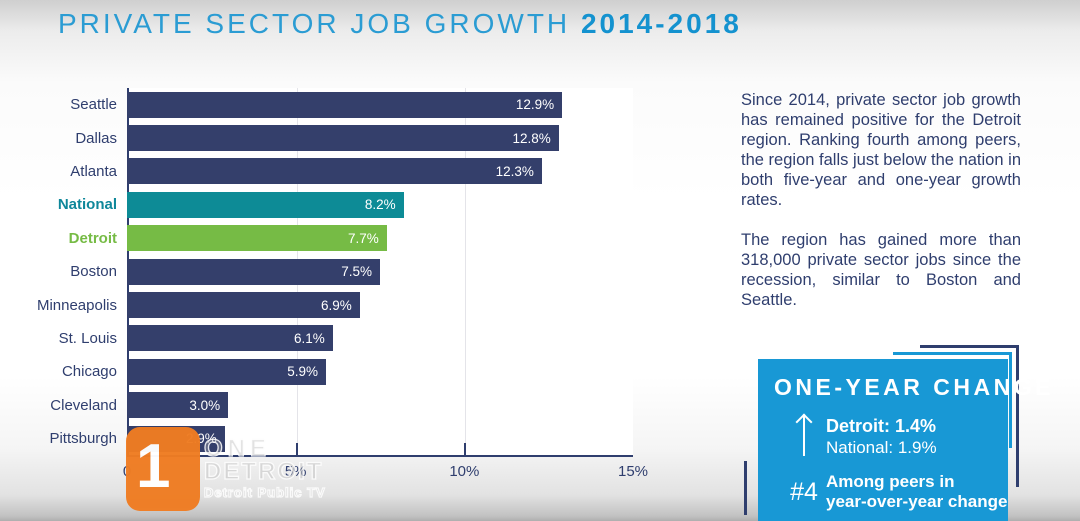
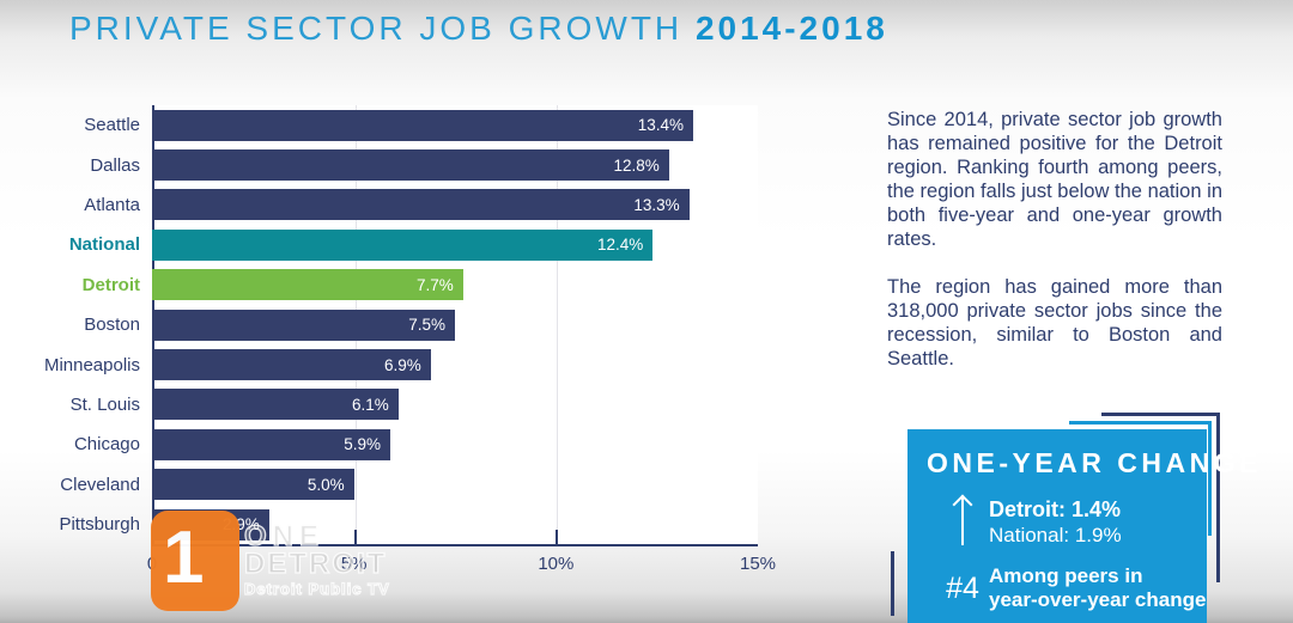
Seattle: 12.9% -> 13.4%
Atlanta: 12.3% -> 13.3%
National: 8.2% -> 12.4%
Cleveland: 3.0% -> 5.0%
